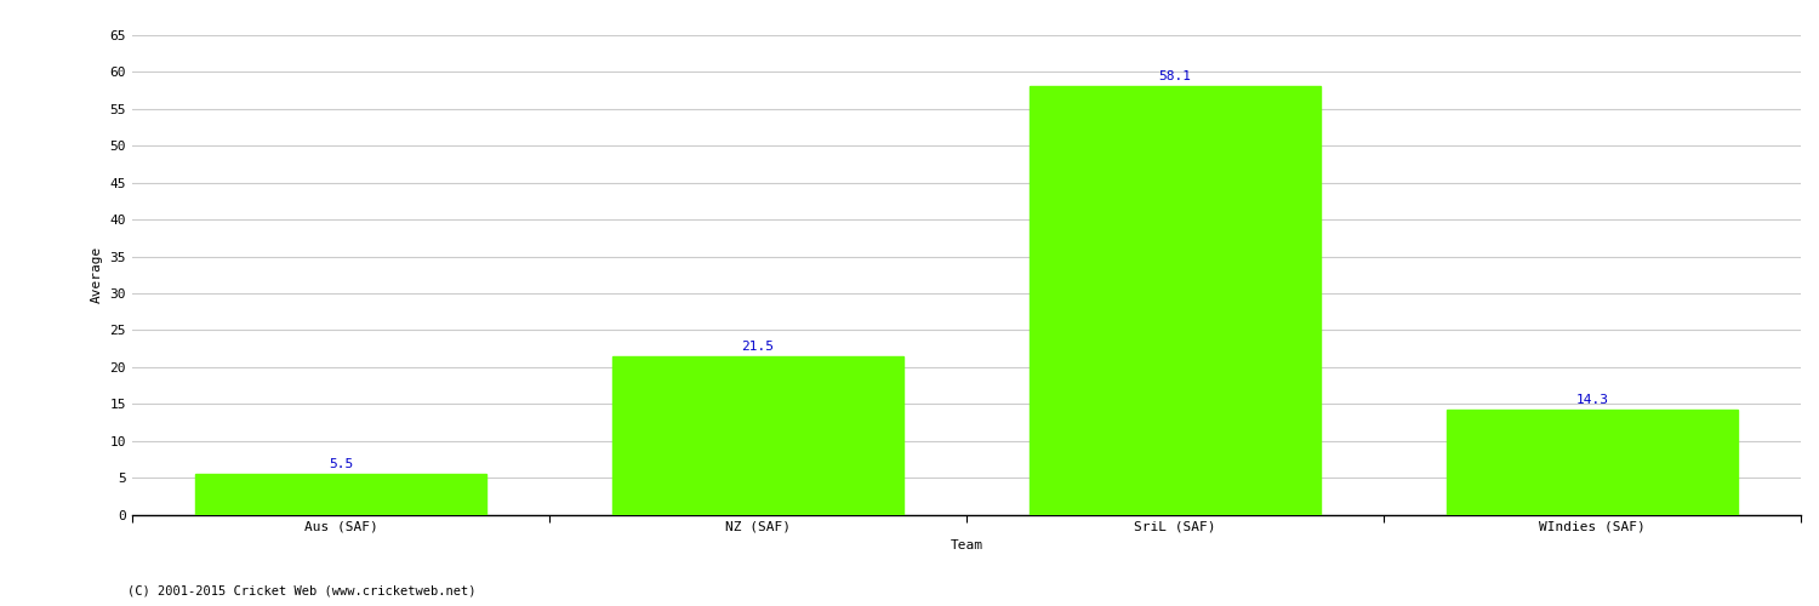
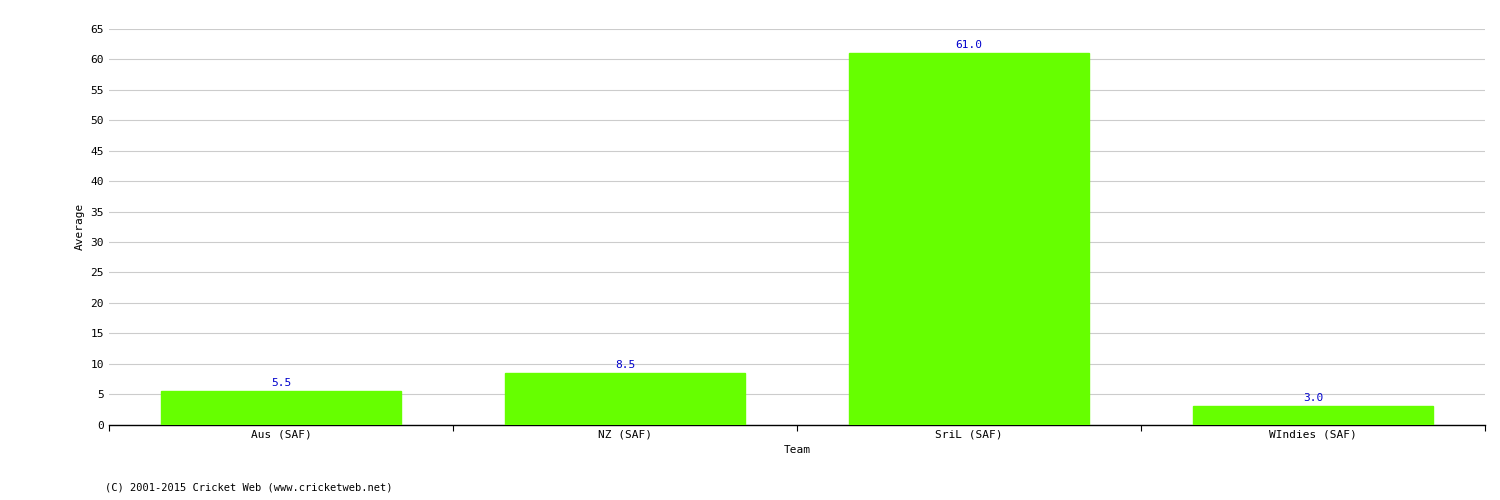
NZ (SAF): 21.5 -> 8.5
SriL (SAF): 58.1 -> 61.0
WIndies (SAF): 14.3 -> 3.0
